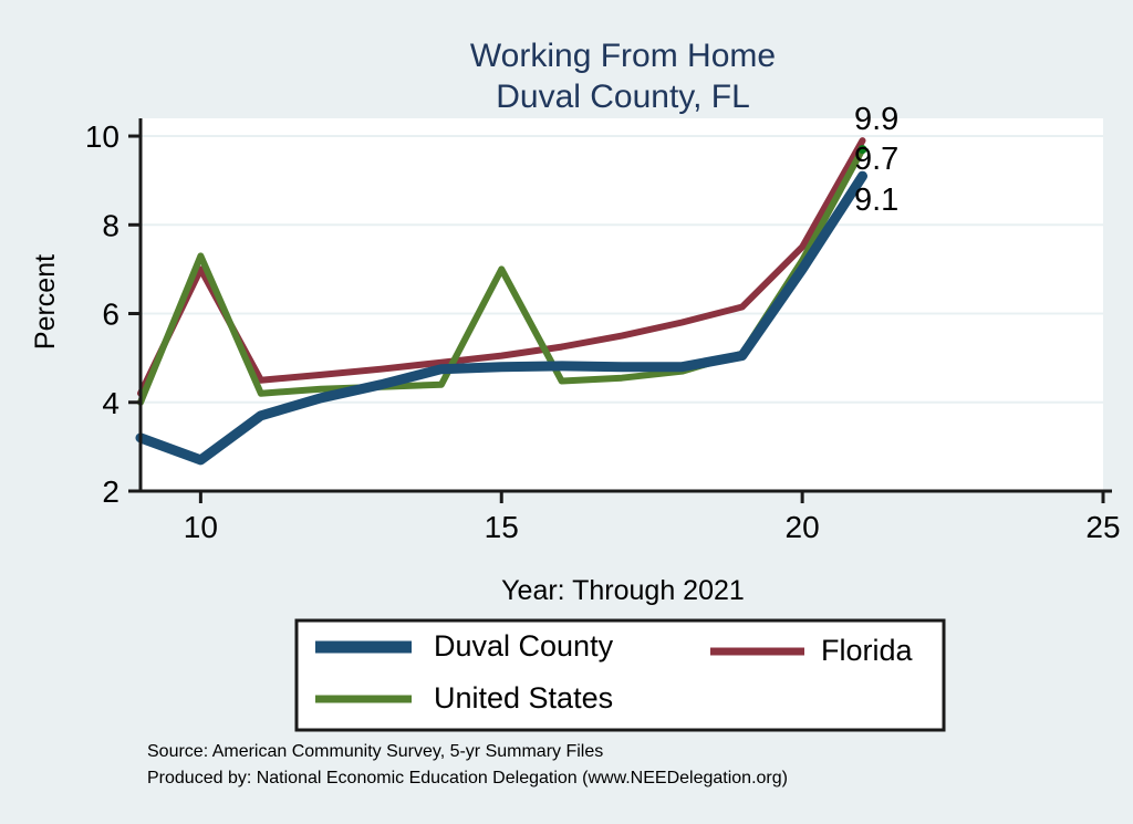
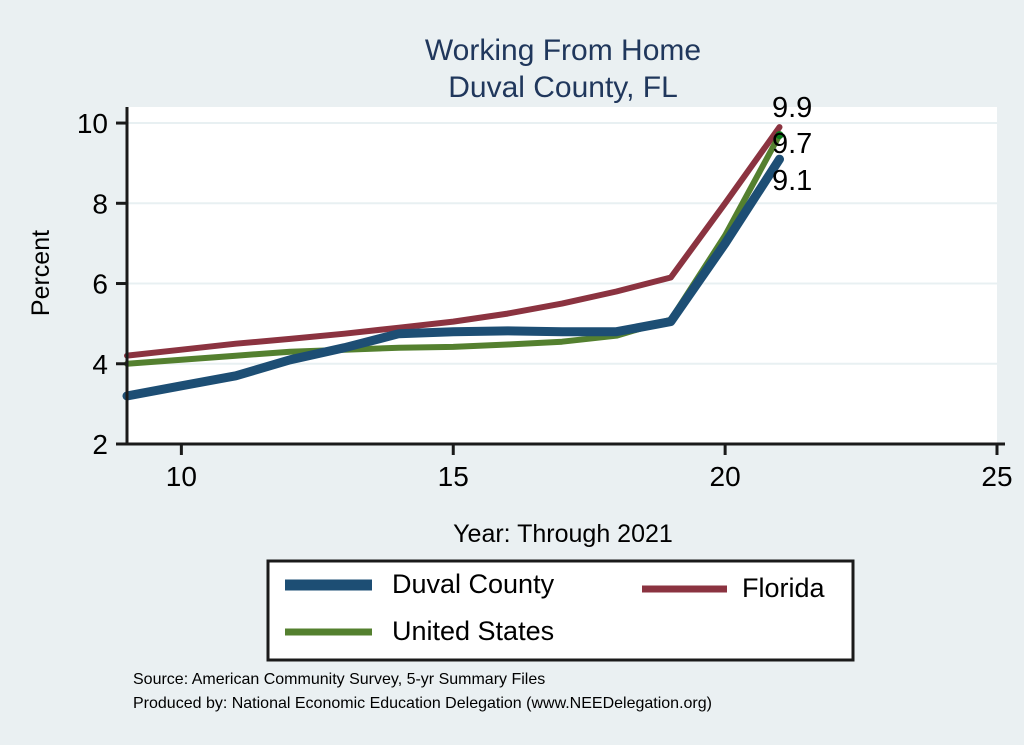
Duval County/10: 2.7 -> 3.5
Florida/10: 7.0 -> 4.3
United States/10: 7.3 -> 4.1
United States/15: 7.0 -> 4.4
Florida/20: 7.5 -> 8.0
